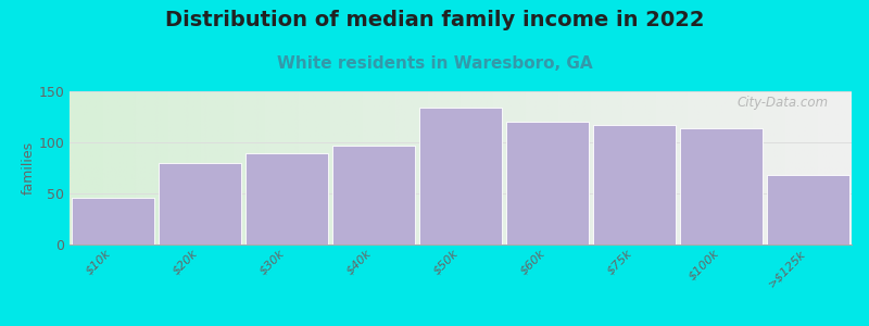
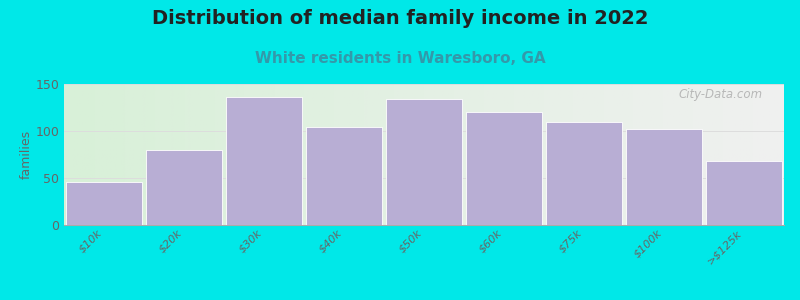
$30k: 89 -> 136
$40k: 97 -> 104
$75k: 117 -> 110
$100k: 114 -> 102
